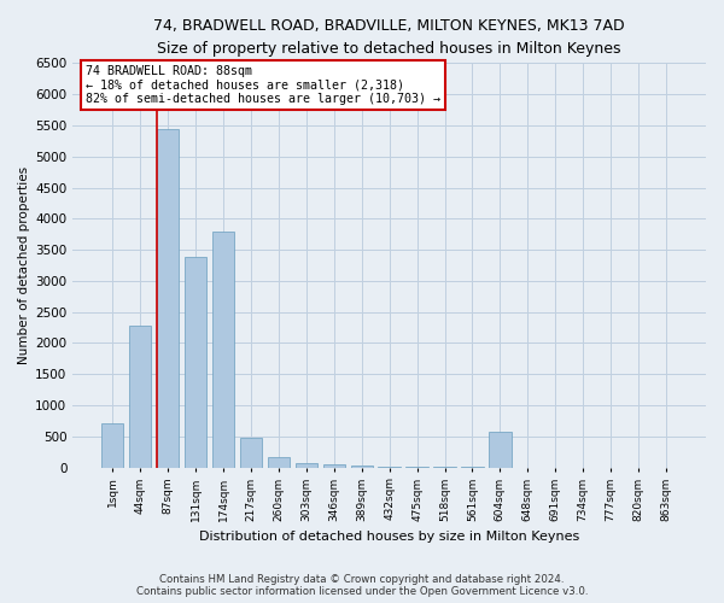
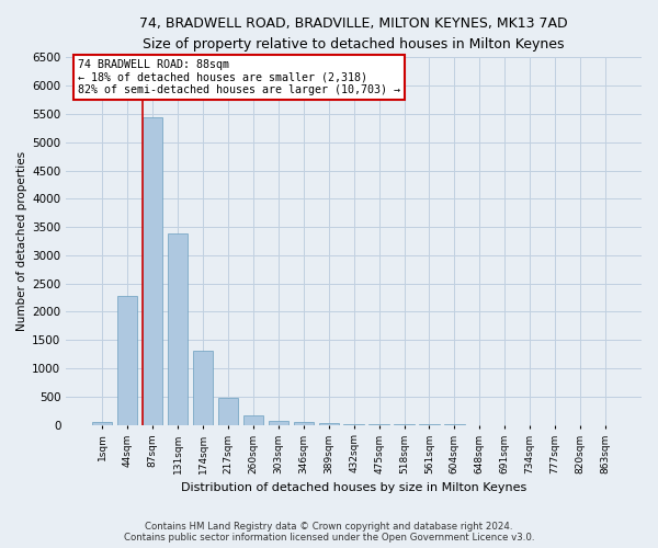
1sqm: 720 -> 60
174sqm: 3800 -> 1310
604sqm: 580 -> 0
